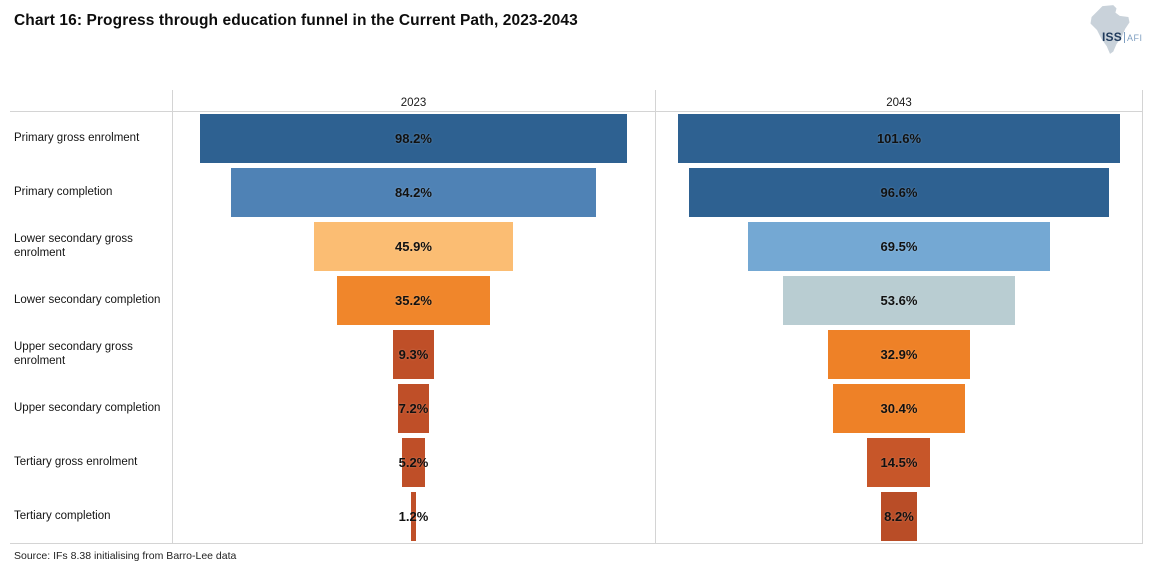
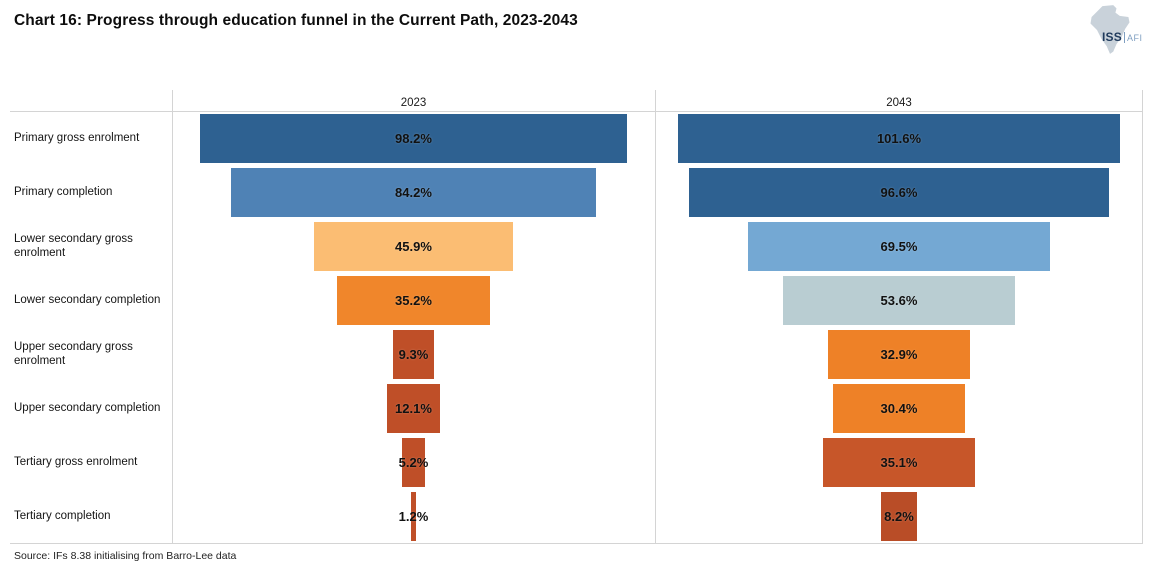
2023/Upper secondary completion: 7.2% -> 12.1%
2043/Tertiary gross enrolment: 14.5% -> 35.1%
